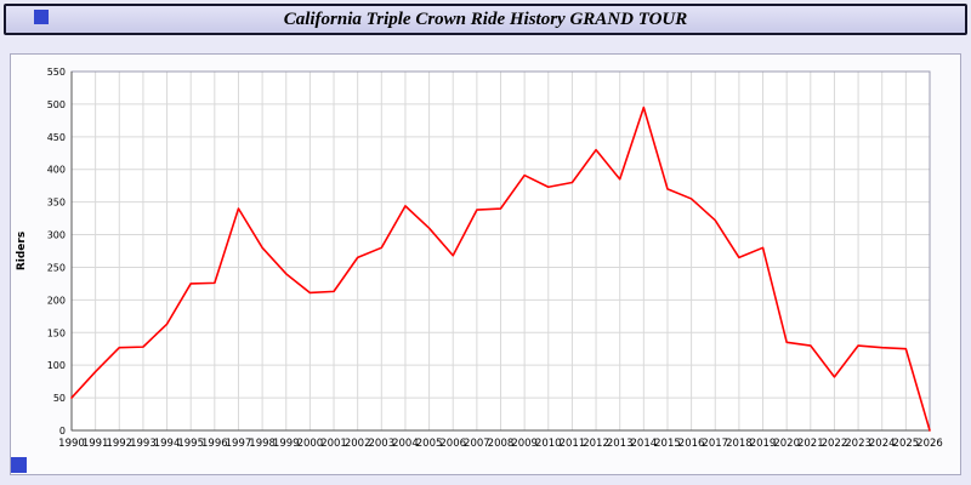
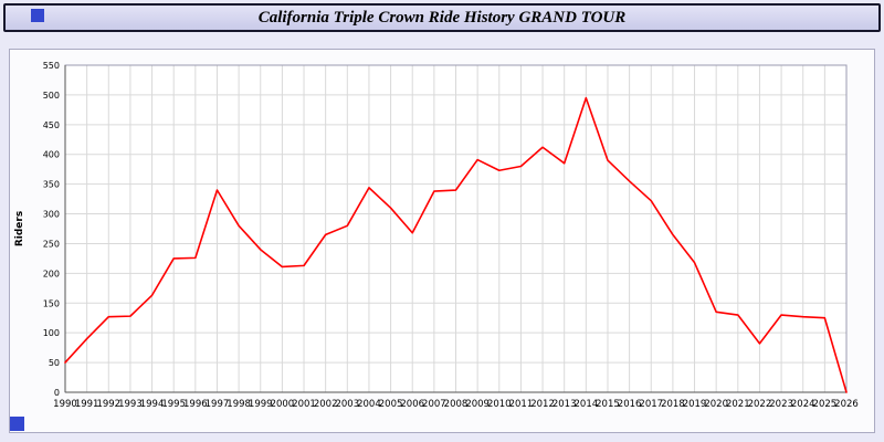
2012: 430 -> 410
2015: 370 -> 390
2019: 280 -> 220
